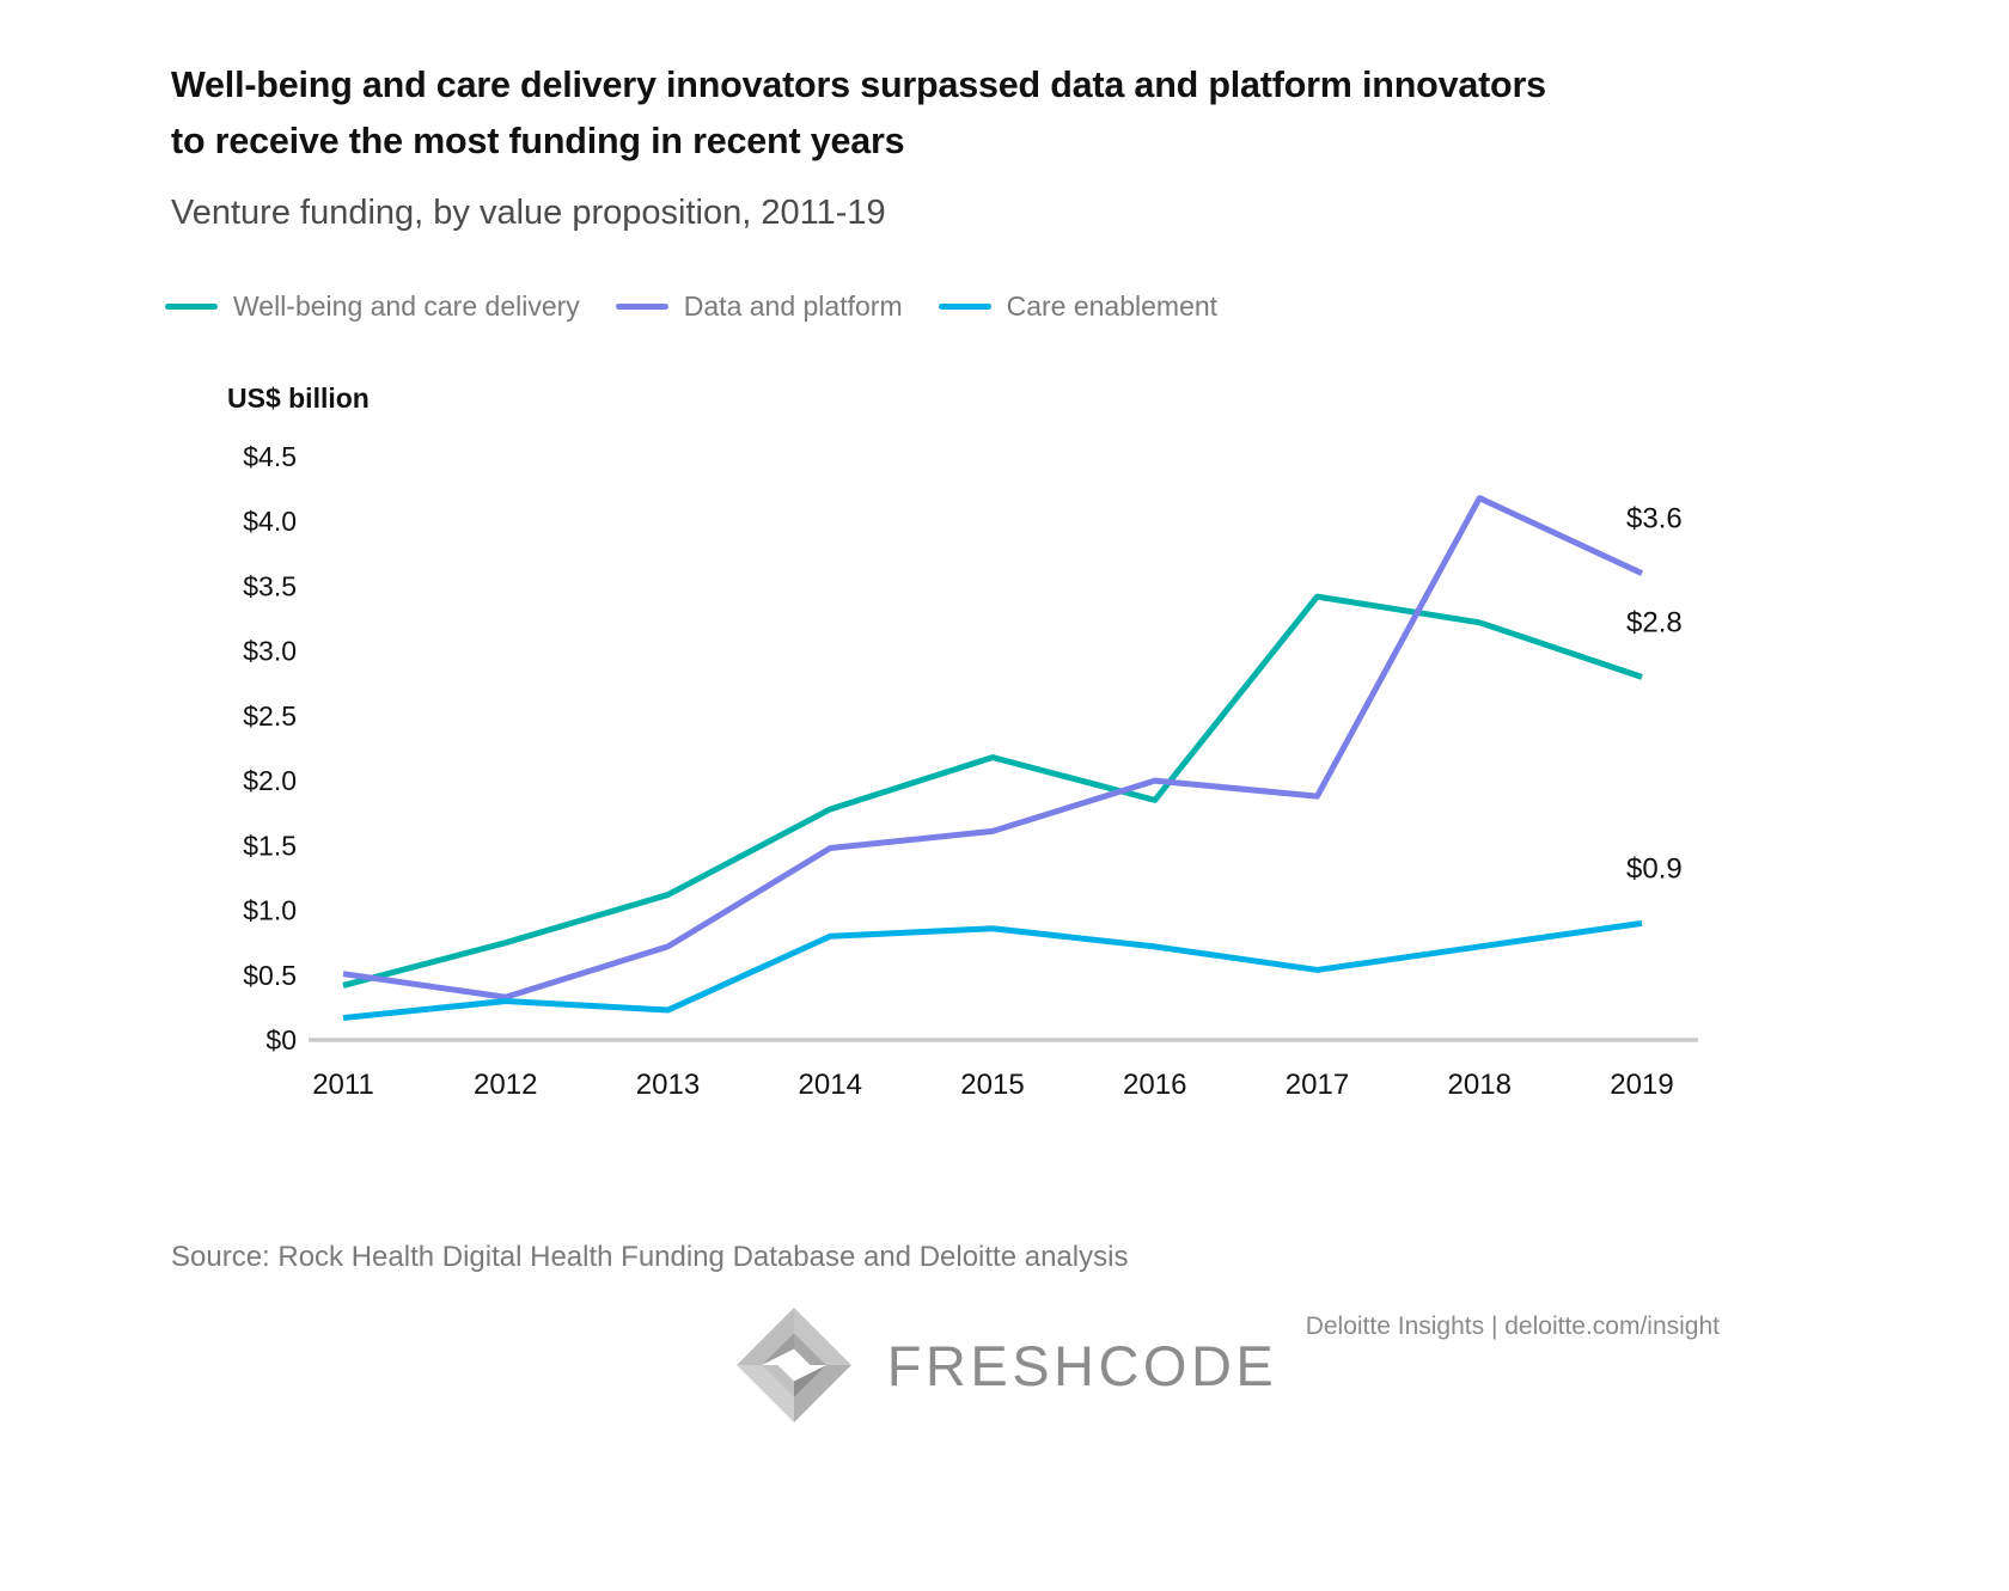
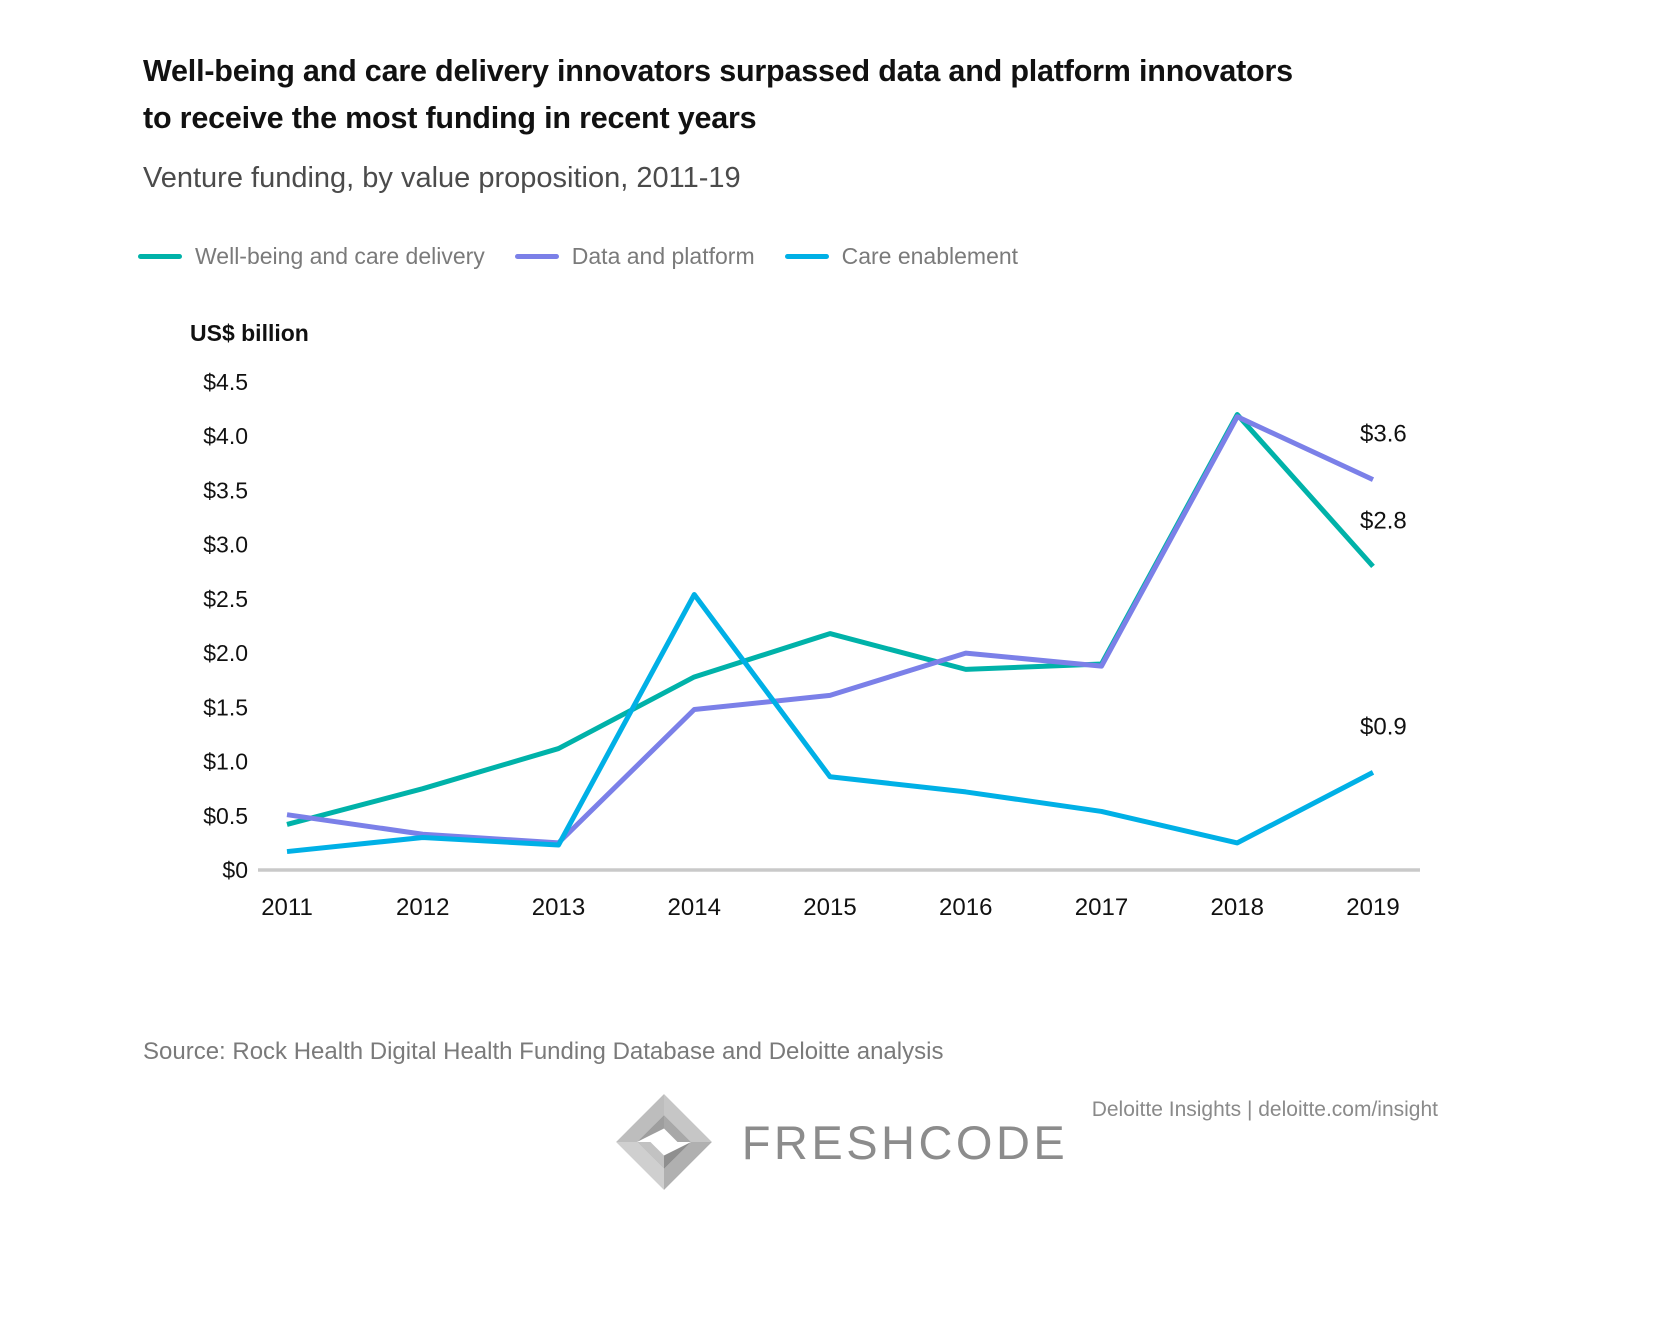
Data and platform/2013: $0.72 -> $0.25
Care enablement/2014: $0.80 -> $2.54
Well-being and care delivery/2017: $3.42 -> $1.90
Well-being and care delivery/2018: $3.22 -> $4.20
Care enablement/2018: $0.72 -> $0.25
